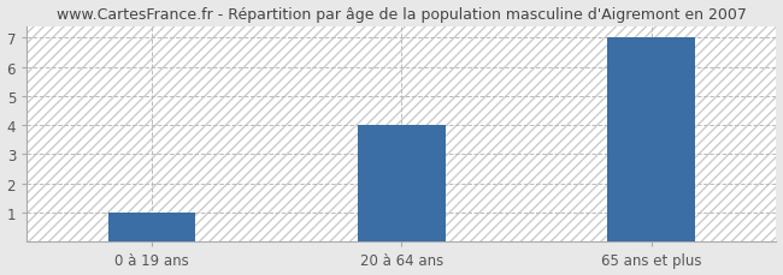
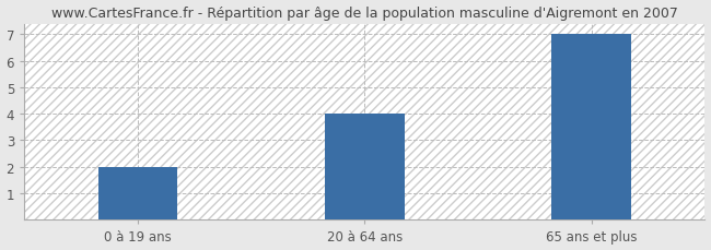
0 à 19 ans: 1 -> 2
